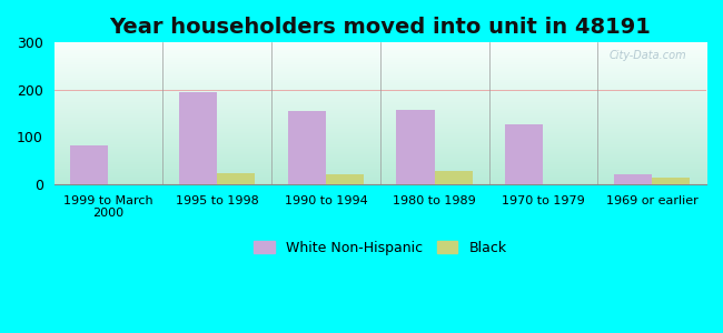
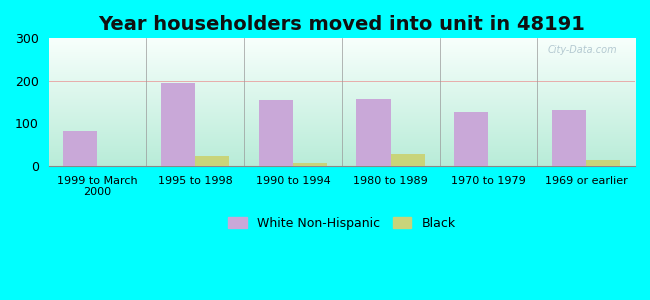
Black/1990 to 1994: 20 -> 7
White Non-Hispanic/1969 or earlier: 20 -> 131
